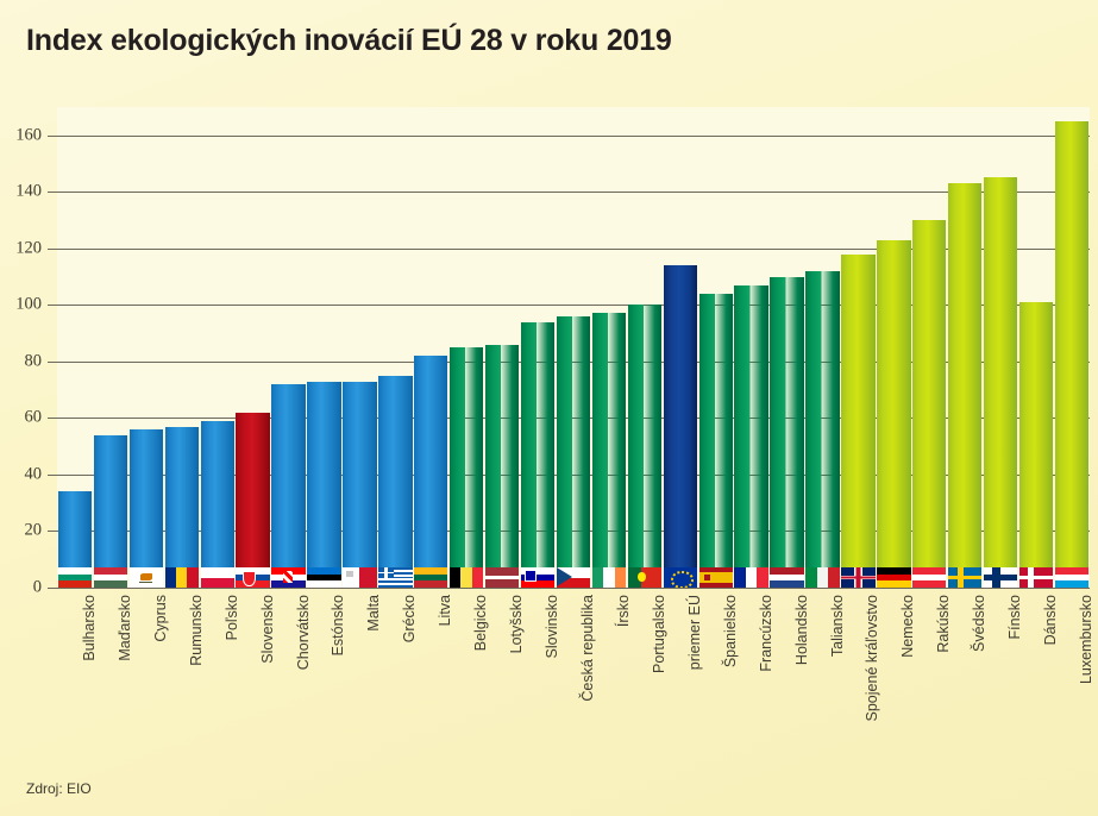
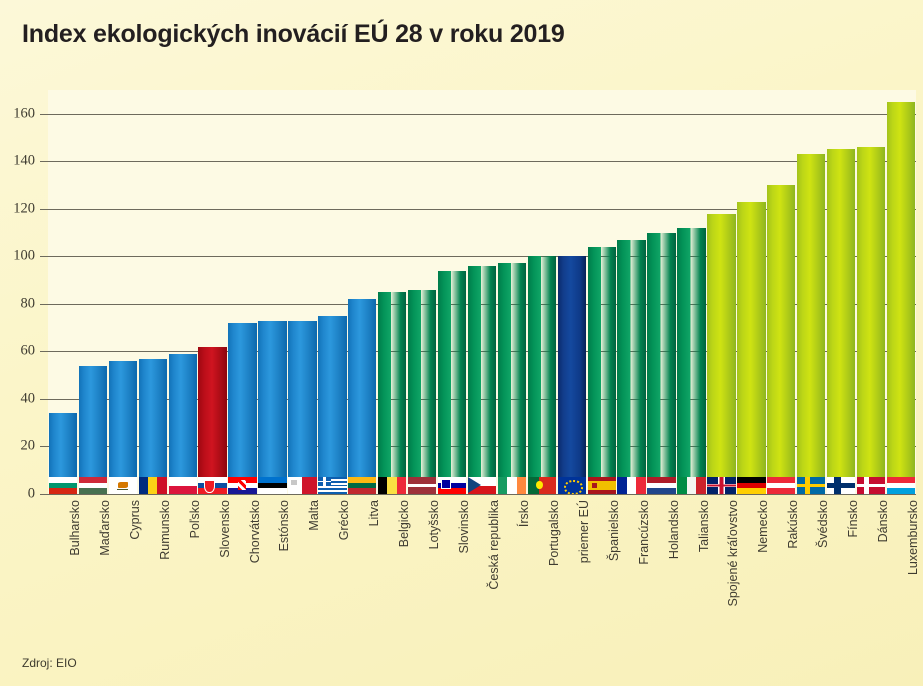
priemer EÚ: 114 -> 100
Dánsko: 101 -> 146
